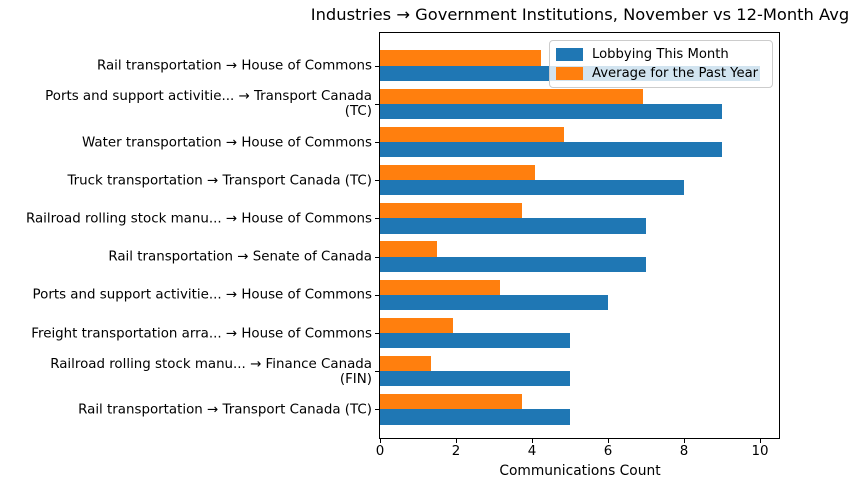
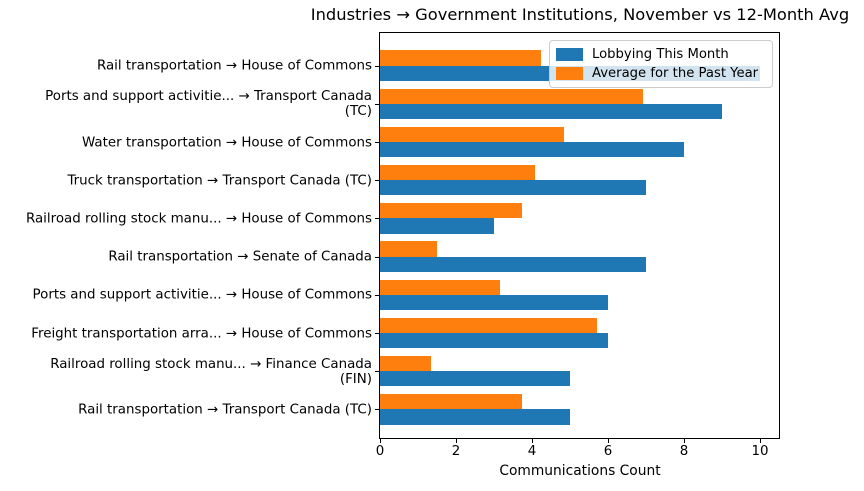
Lobbying This Month/Water transportation → House of Commons: 9 -> 8
Lobbying This Month/Truck transportation → Transport Canada (TC): 8 -> 7
Lobbying This Month/Railroad rolling stock manu... → House of Commons: 7 -> 3
Lobbying This Month/Freight transportation arra... → House of Commons: 5 -> 6
Average for the Past Year/Freight transportation arra... → House of Commons: 1.9 -> 5.7
